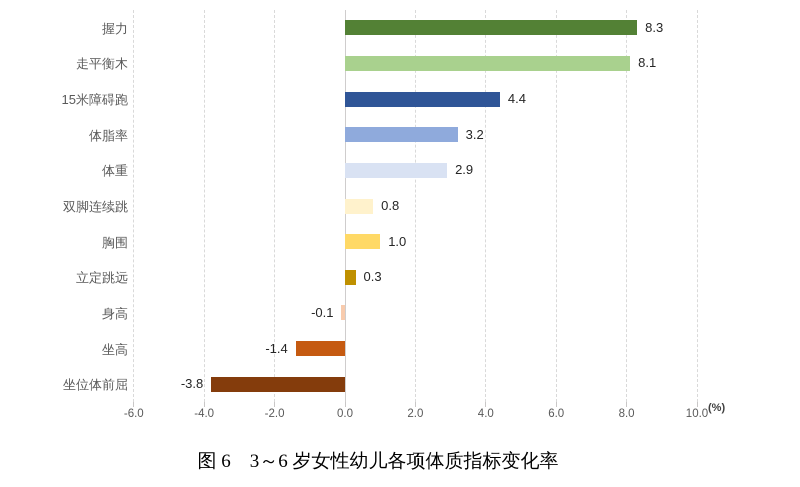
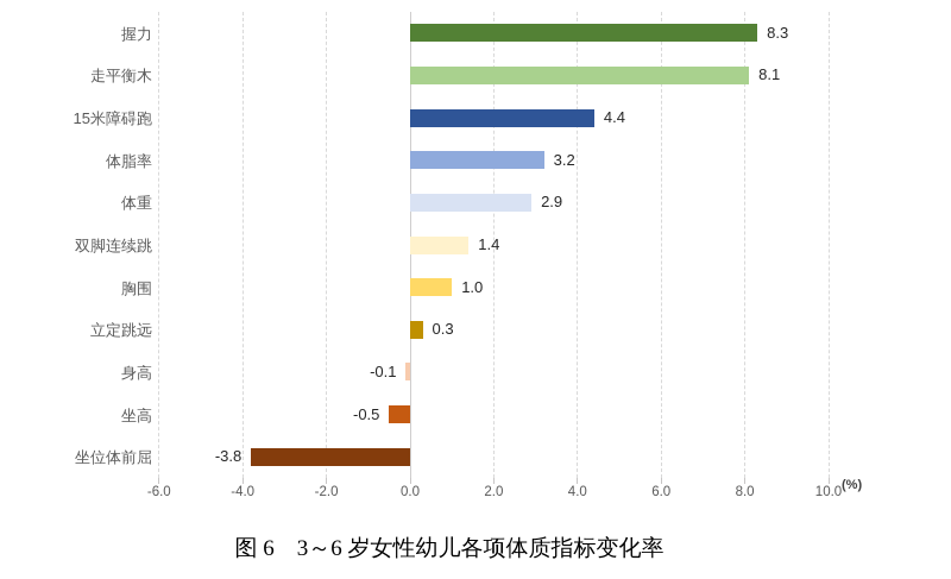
双脚连续跳: 0.8 -> 1.4
坐高: -1.4 -> -0.5
